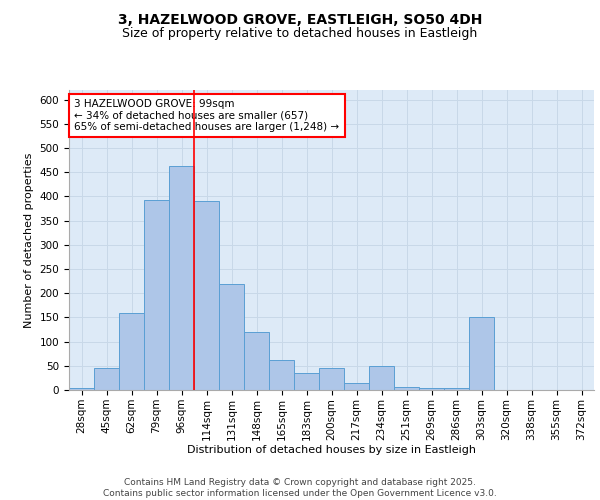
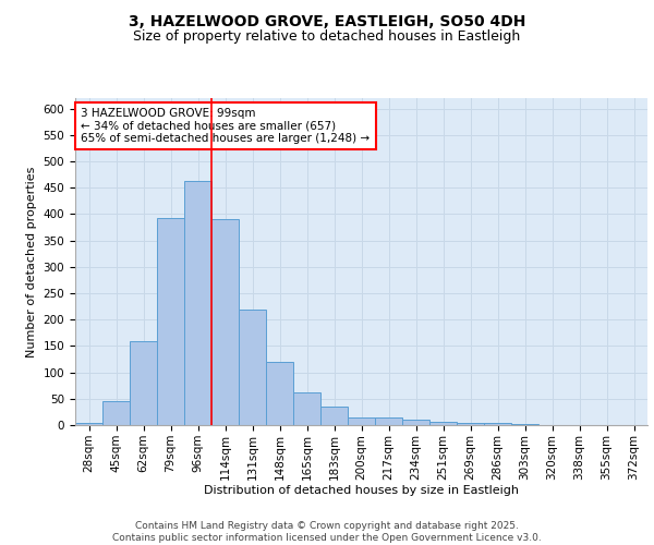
200sqm: 45 -> 15
234sqm: 50 -> 10
303sqm: 150 -> 2
